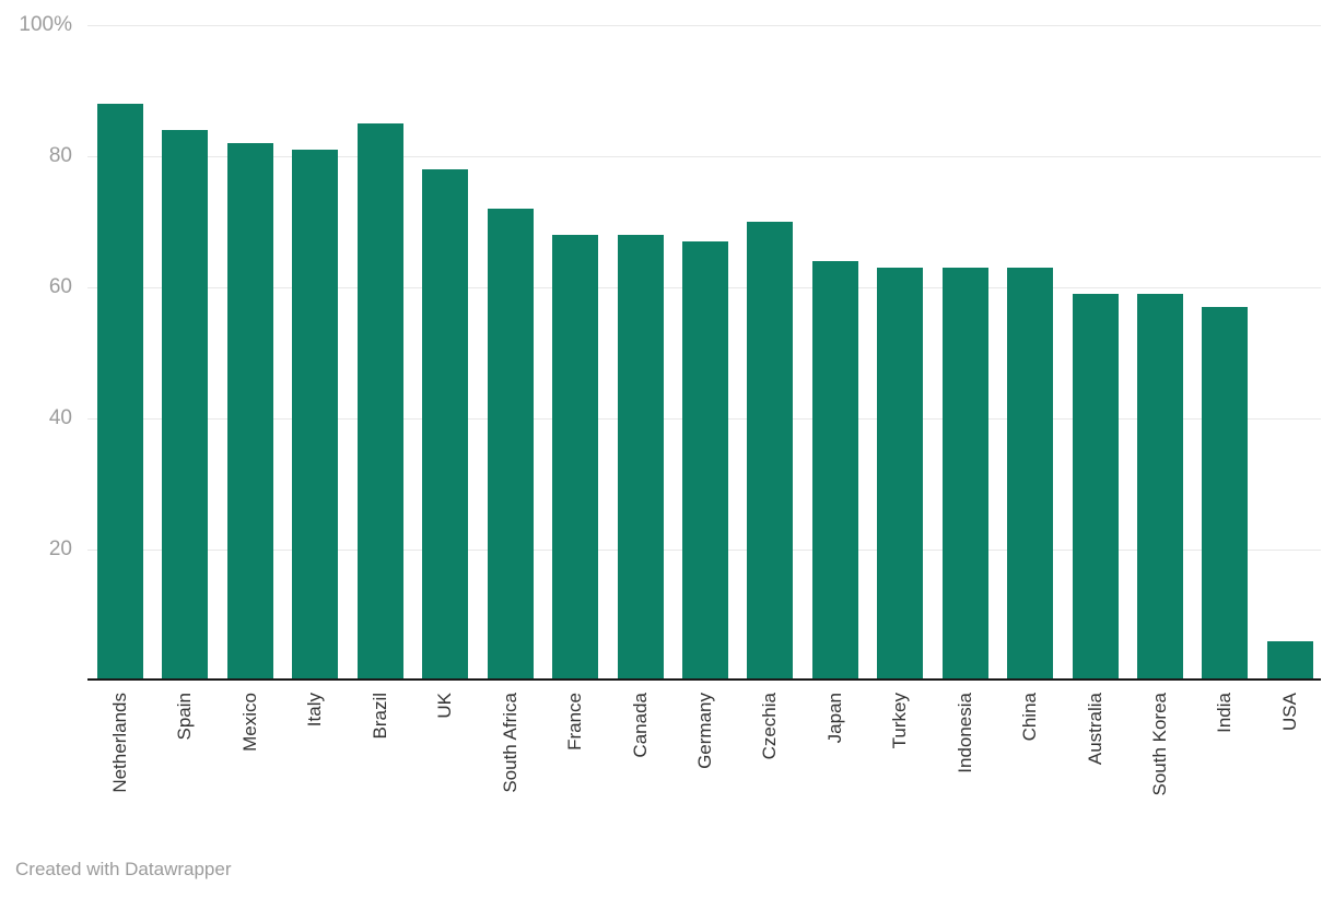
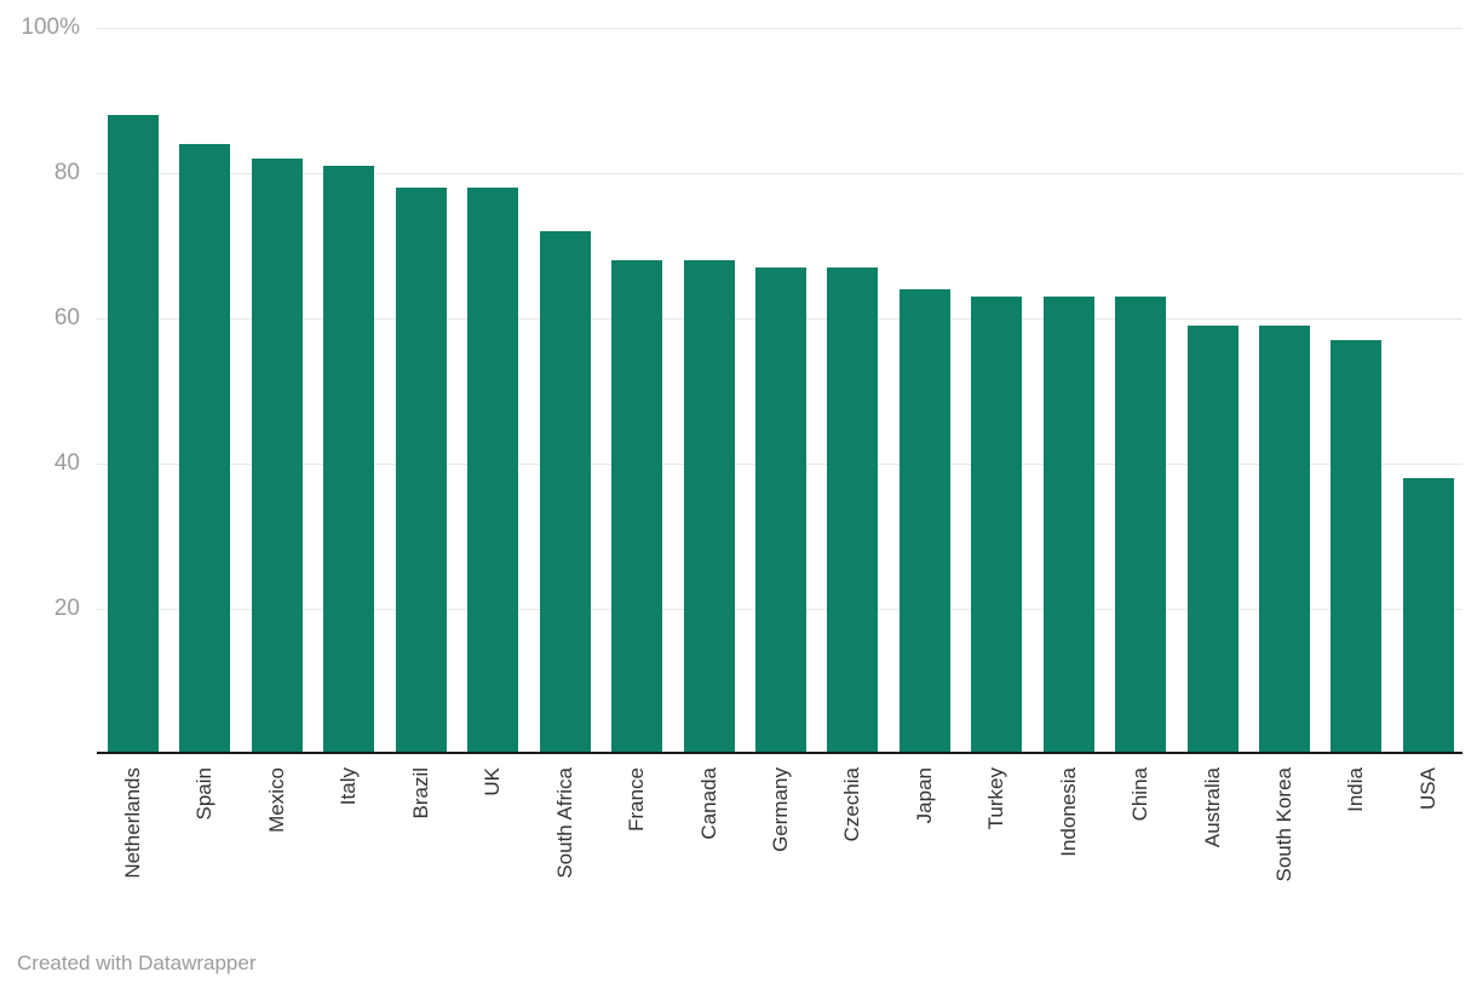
Brazil: 85% -> 78%
Czechia: 70% -> 67%
USA: 6% -> 38%
